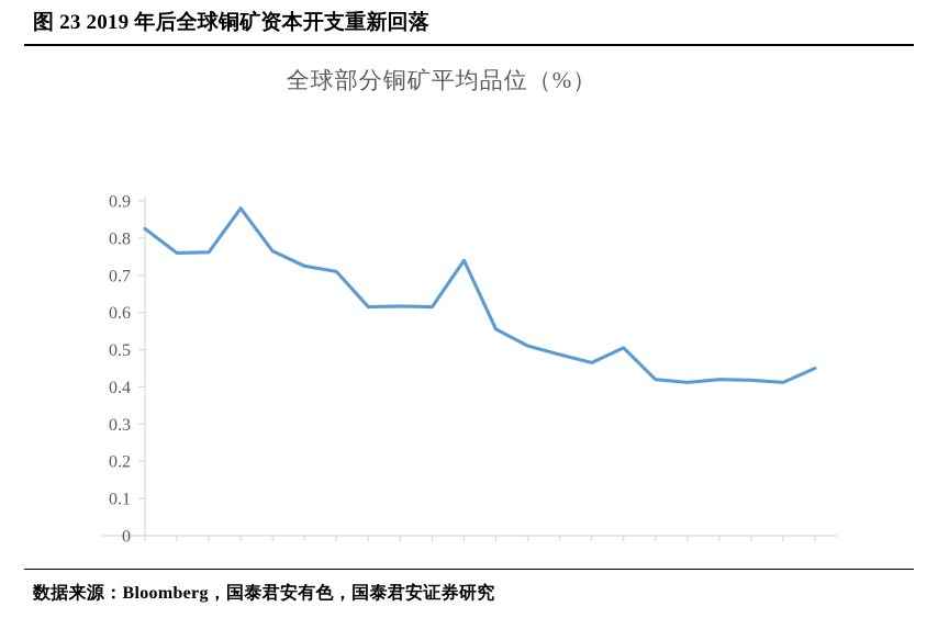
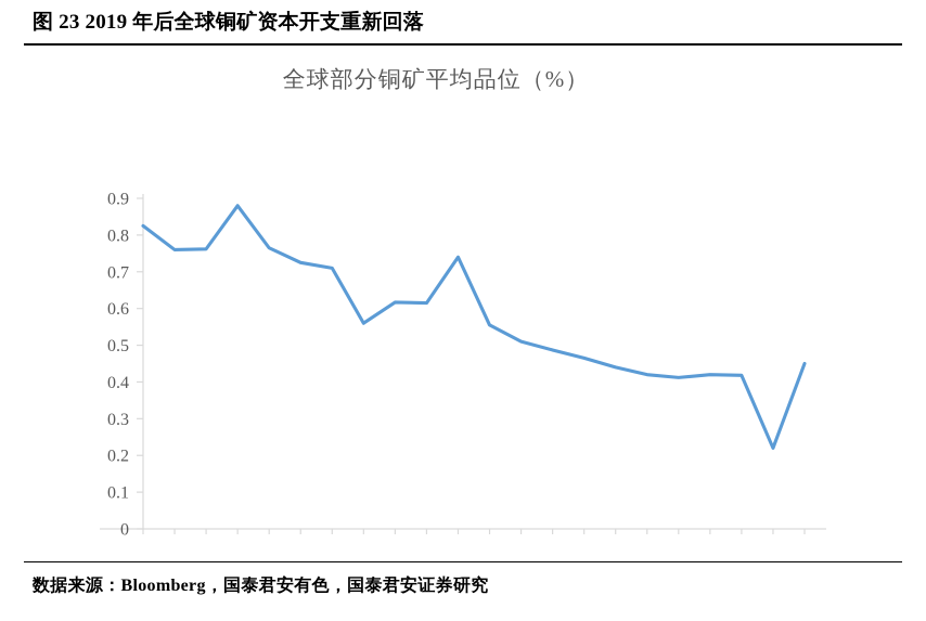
2007: 0.61 -> 0.56
2015: 0.51 -> 0.44
2020: 0.41 -> 0.22
